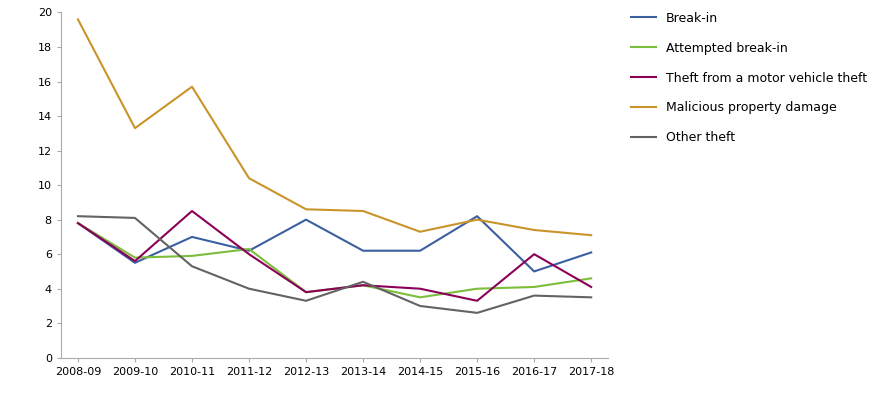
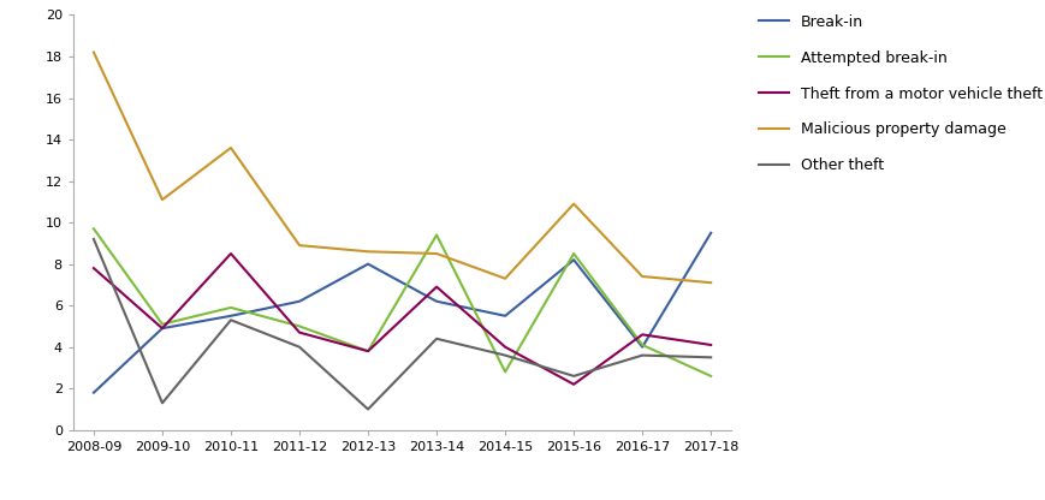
Break-in/2008-09: 7.8 -> 1.8
Attempted break-in/2008-09: 7.8 -> 9.7
Malicious property damage/2008-09: 19.6 -> 18.2
Other theft/2008-09: 8.2 -> 9.2
Break-in/2009-10: 5.5 -> 4.9
Attempted break-in/2009-10: 5.8 -> 5.1
Theft from a motor vehicle theft/2009-10: 5.6 -> 4.9
Malicious property damage/2009-10: 13.3 -> 11.1
Other theft/2009-10: 8.1 -> 1.3
Break-in/2010-11: 7.0 -> 5.5
Malicious property damage/2010-11: 15.7 -> 13.6
Attempted break-in/2011-12: 6.3 -> 5.0
Theft from a motor vehicle theft/2011-12: 6.0 -> 4.7
Malicious property damage/2011-12: 10.4 -> 8.9
Other theft/2012-13: 3.3 -> 1.0
Attempted break-in/2013-14: 4.2 -> 9.4
Theft from a motor vehicle theft/2013-14: 4.2 -> 6.9
Break-in/2014-15: 6.2 -> 5.5
Attempted break-in/2014-15: 3.5 -> 2.8
Other theft/2014-15: 3.0 -> 3.6
Attempted break-in/2015-16: 4.0 -> 8.5
Theft from a motor vehicle theft/2015-16: 3.3 -> 2.2
Malicious property damage/2015-16: 8.0 -> 10.9
Break-in/2016-17: 5.0 -> 4.0
Theft from a motor vehicle theft/2016-17: 6.0 -> 4.6
Break-in/2017-18: 6.1 -> 9.5
Attempted break-in/2017-18: 4.6 -> 2.6
